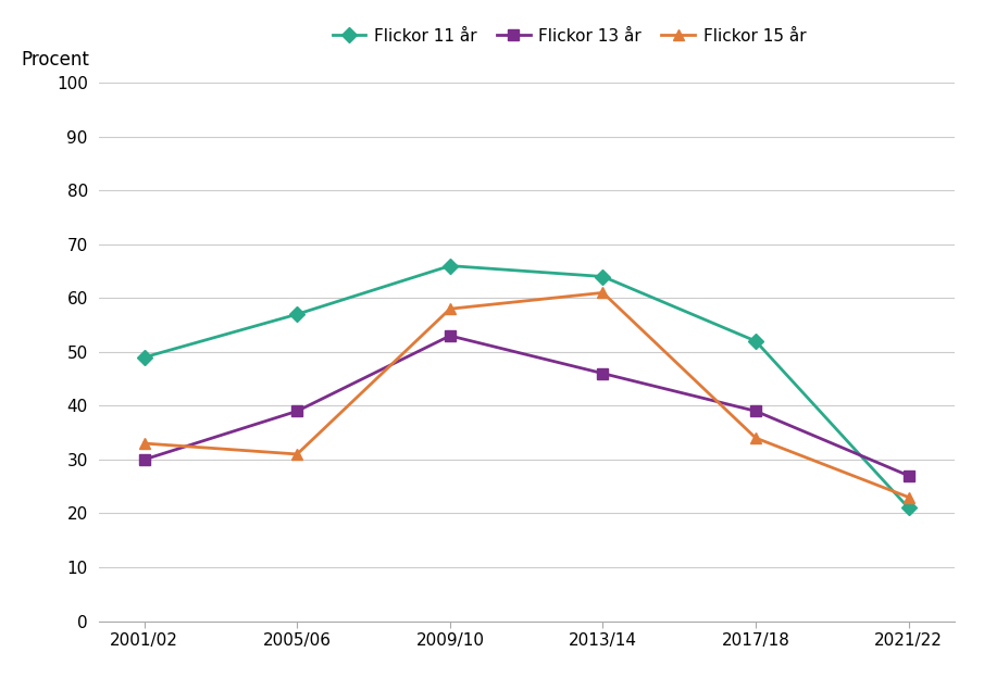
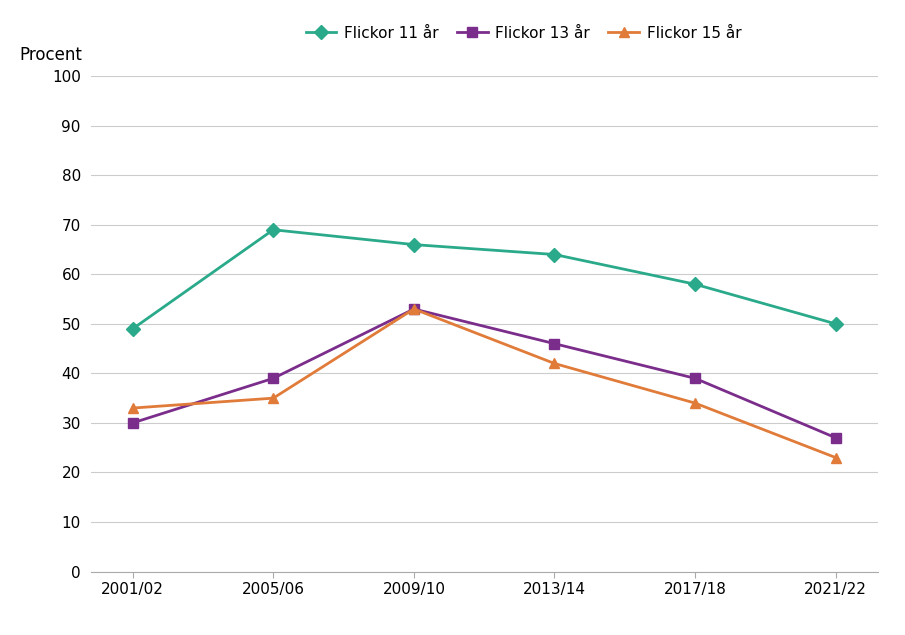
Flickor 11 år/2005/06: 57 -> 69
Flickor 15 år/2005/06: 31 -> 35
Flickor 15 år/2009/10: 58 -> 53
Flickor 15 år/2013/14: 61 -> 42
Flickor 11 år/2017/18: 52 -> 58
Flickor 11 år/2021/22: 21 -> 50
